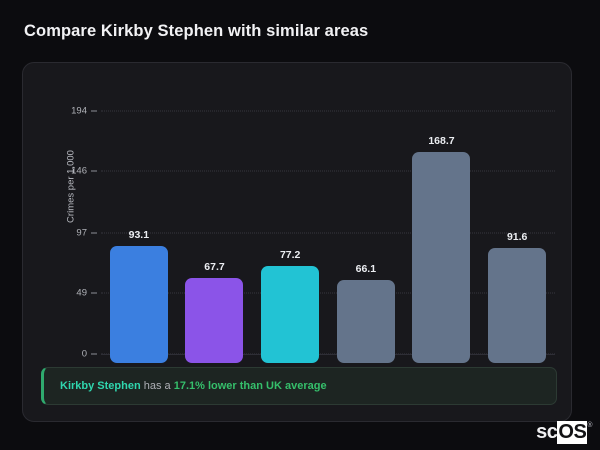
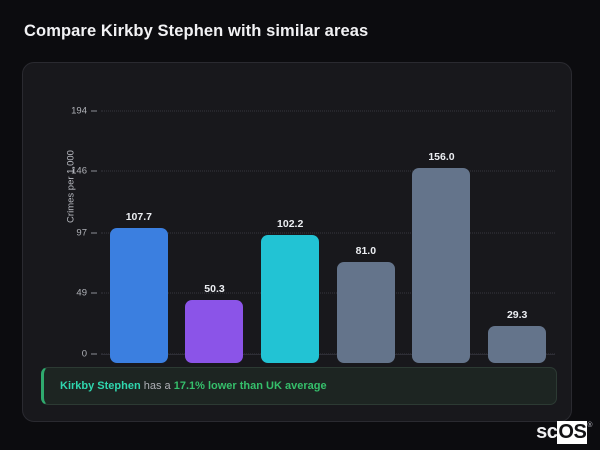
UK Average: 93.1 -> 107.7
Local Area: 67.7 -> 50.3
Kirkby Ste…: 77.2 -> 102.2
Rural Nort…: 66.1 -> 81.0
Cambois: 168.7 -> 156.0
Ilchester: 91.6 -> 29.3
